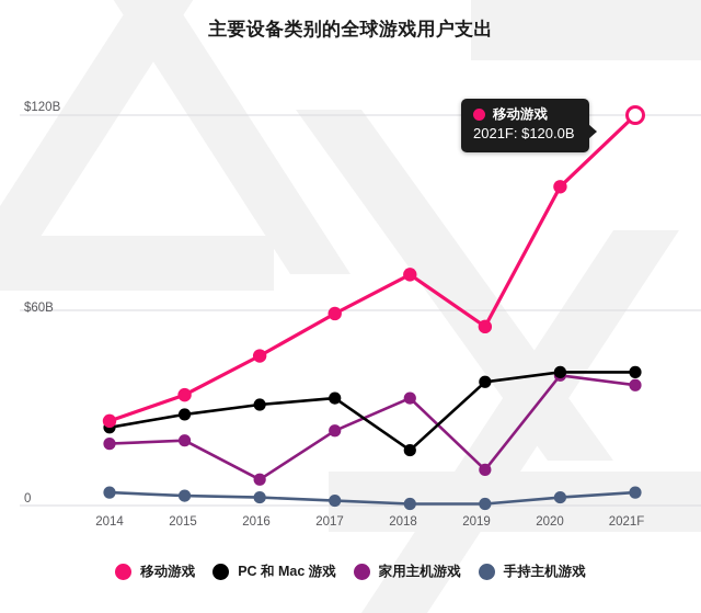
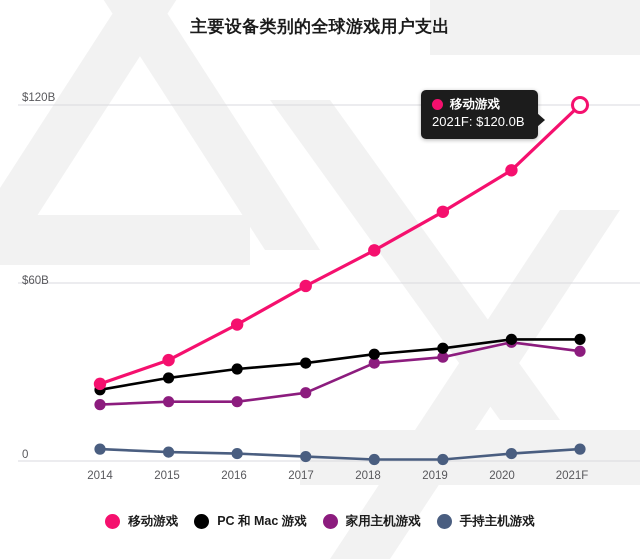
家用主机游戏/2016: $8B -> $20B
PC 和 Mac 游戏/2018: $17B -> $36B
移动游戏/2019: $55B -> $84B
家用主机游戏/2019: $11B -> $35B
